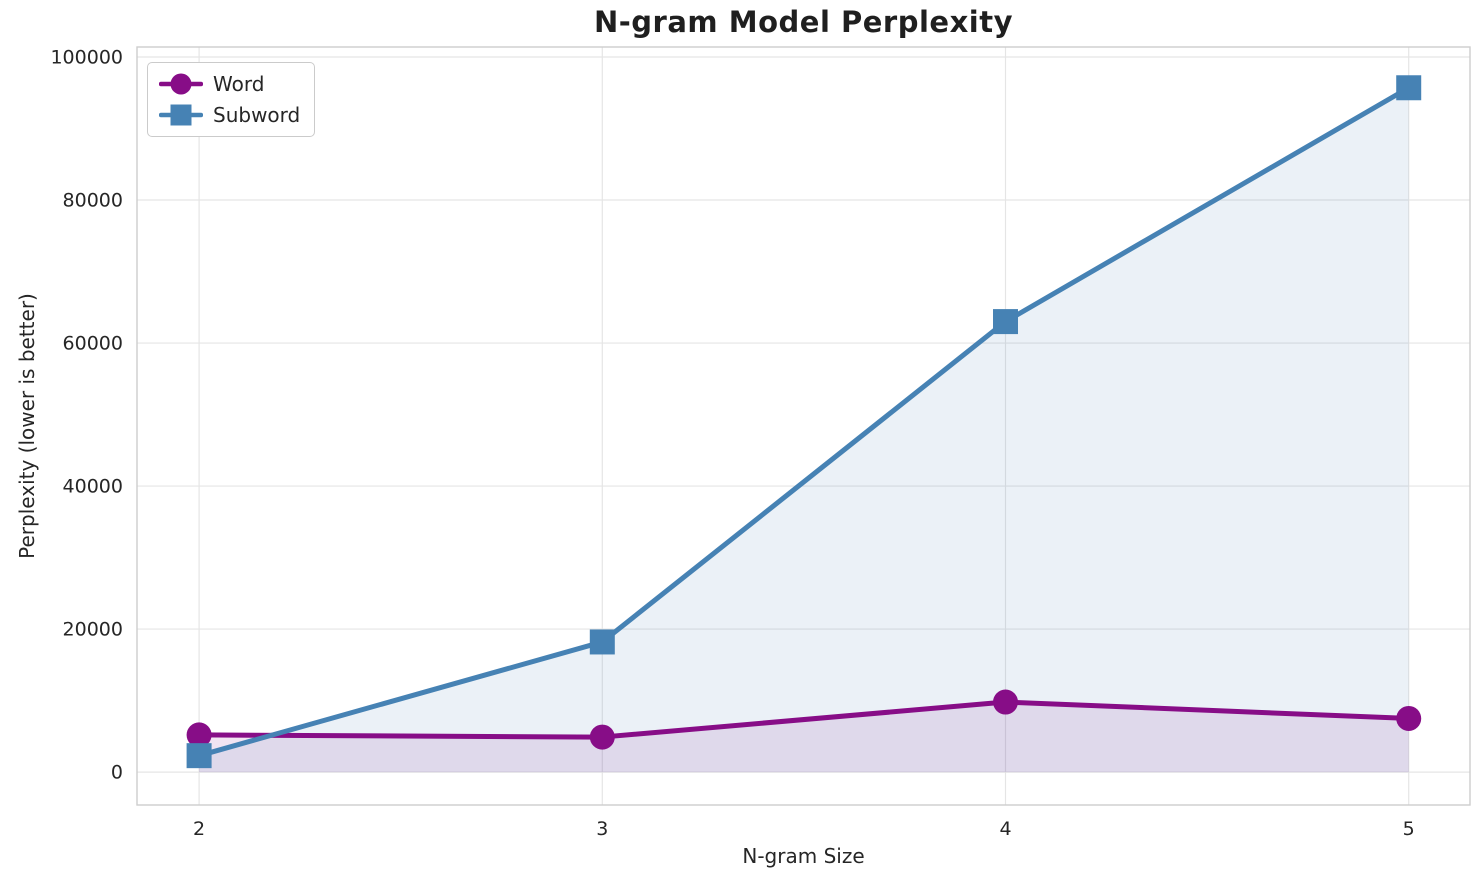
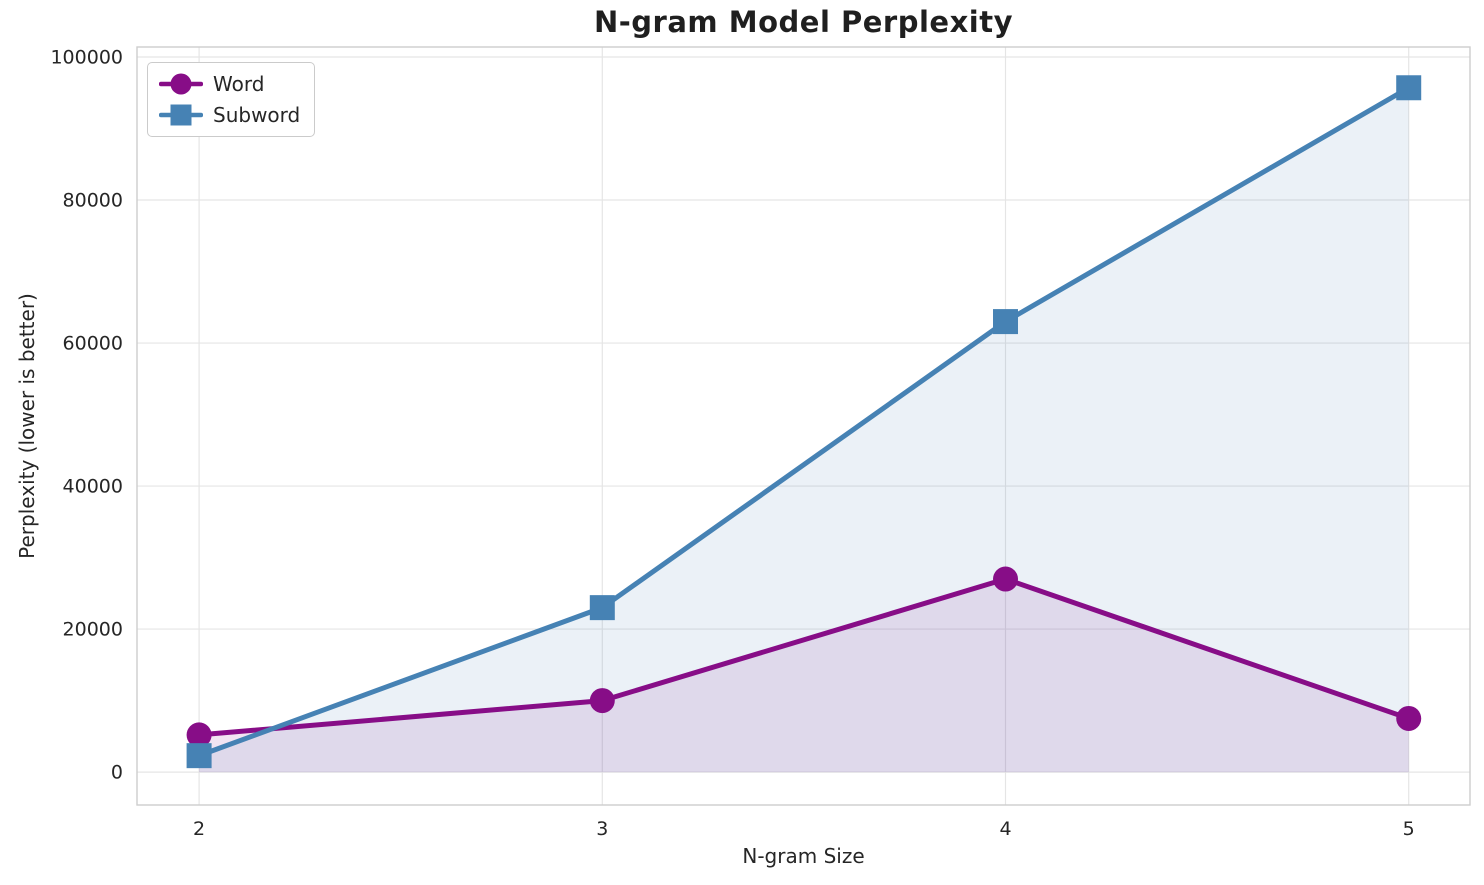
Word/3: 5000 -> 10000
Subword/3: 18000 -> 23000
Word/4: 10000 -> 27000
